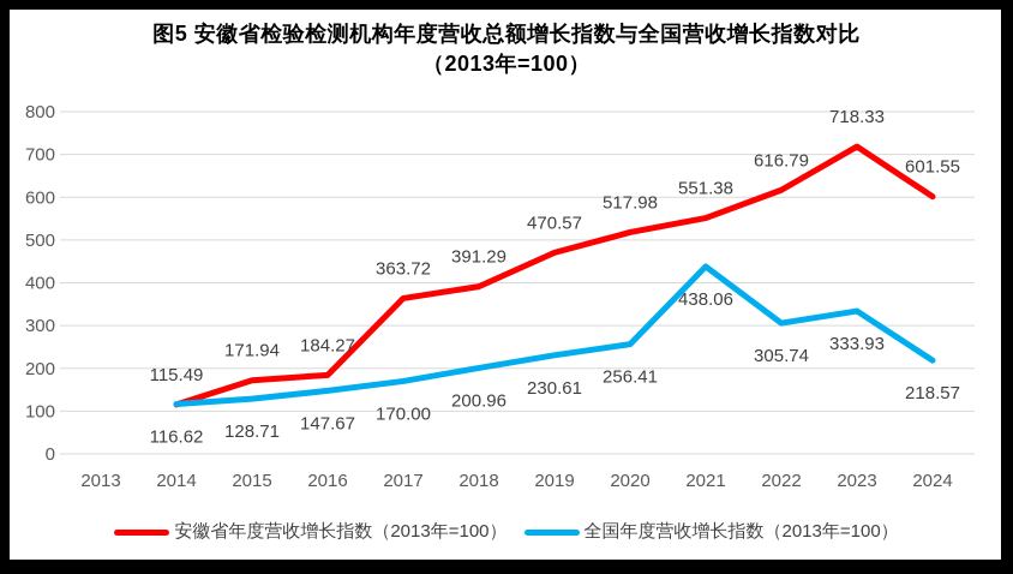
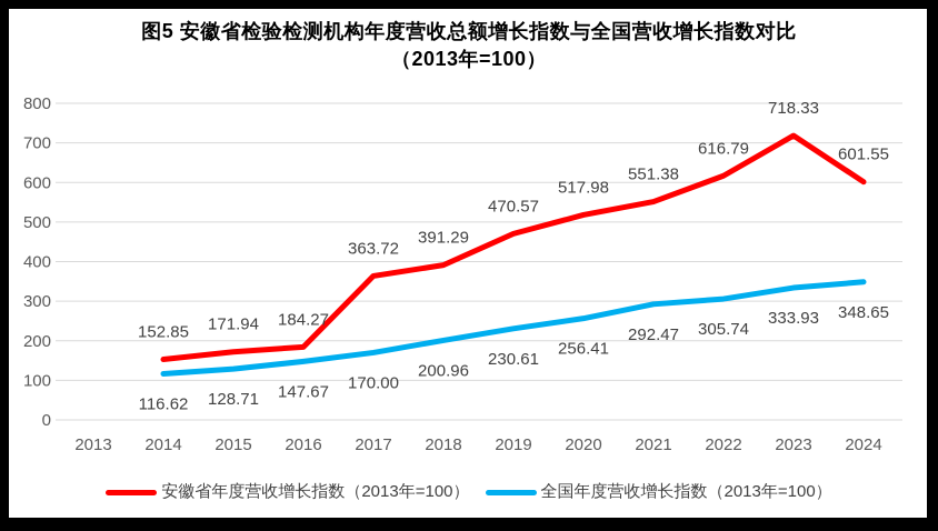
安徽省年度营收增长指数（2013年=100）/2014: 115.49 -> 152.85
全国年度营收增长指数（2013年=100）/2021: 438.06 -> 292.47
全国年度营收增长指数（2013年=100）/2024: 218.57 -> 348.65
